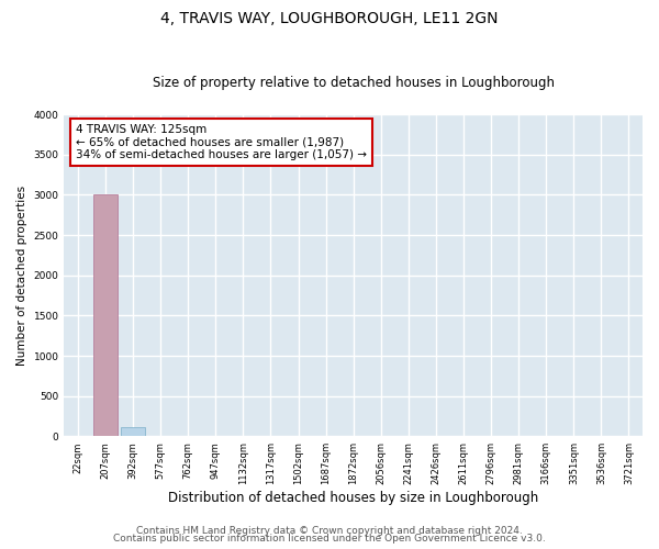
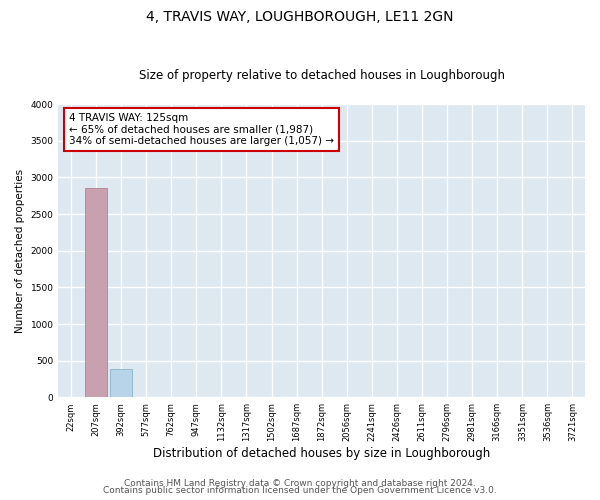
207sqm: 3000 -> 2860
392sqm: 120 -> 380
